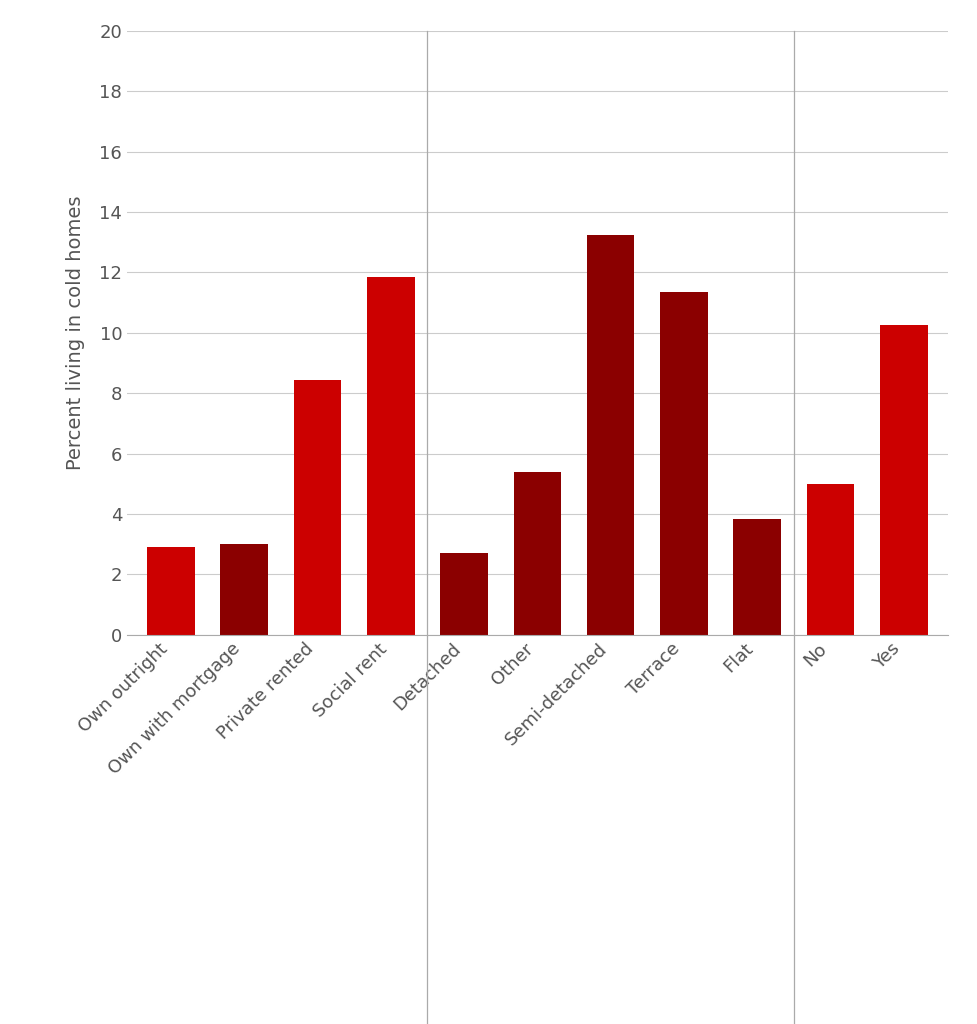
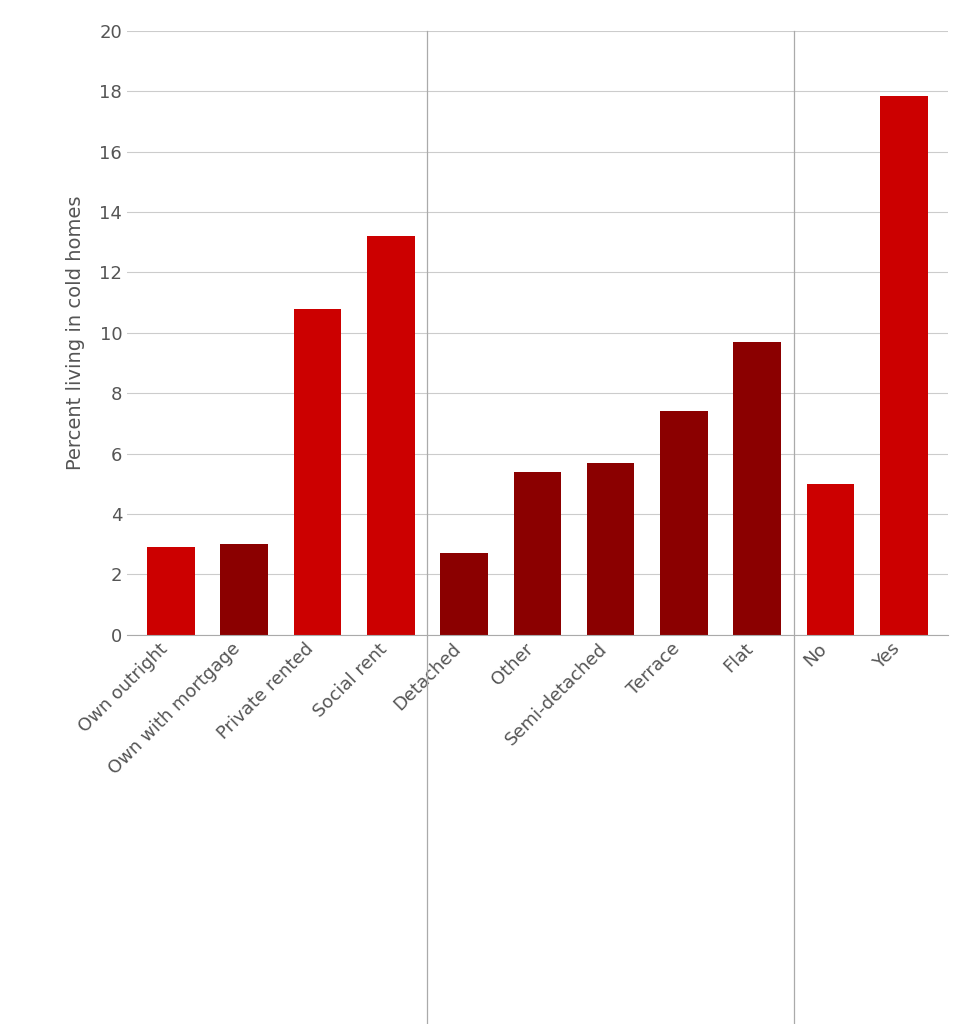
Private rented: 8.45 -> 10.80
Social rent: 11.85 -> 13.20
Semi-detached: 13.25 -> 5.70
Terrace: 11.35 -> 7.40
Flat: 3.85 -> 9.70
Yes: 10.25 -> 17.85
